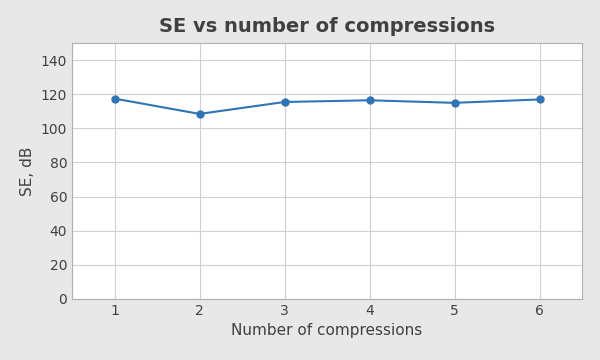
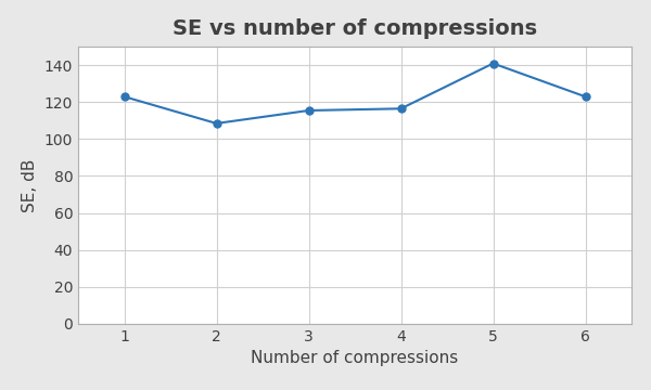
1: 118 -> 123
5: 115 -> 141
6: 117 -> 123
